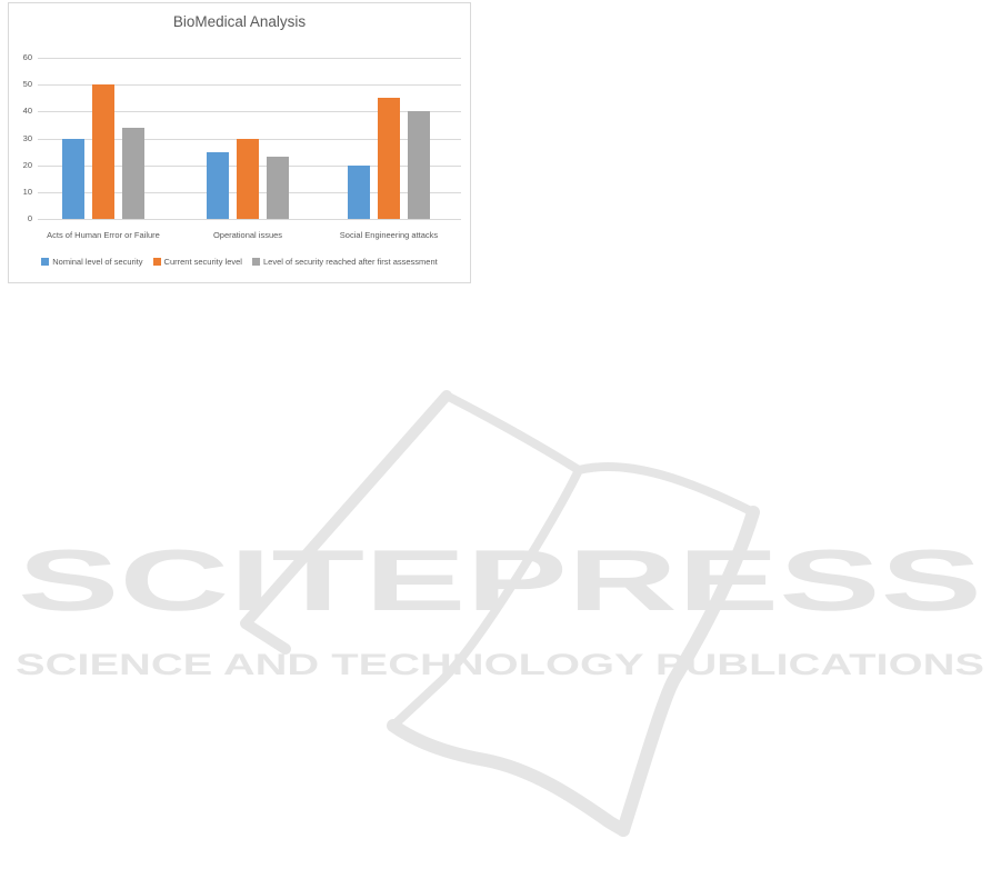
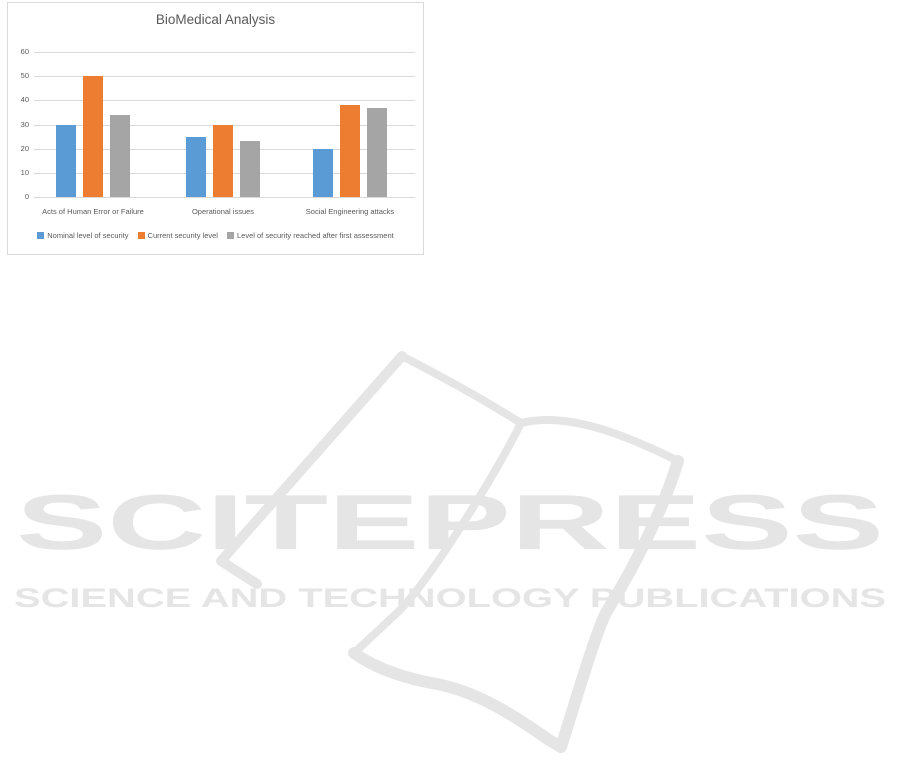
Current security level/Social Engineering attacks: 45 -> 38
Level of security reached after first assessment/Social Engineering attacks: 40 -> 37
